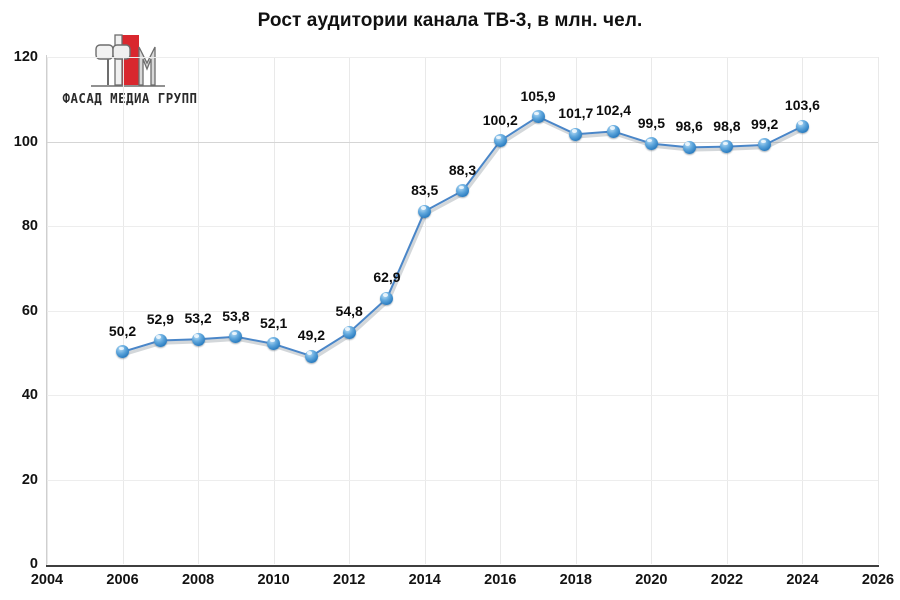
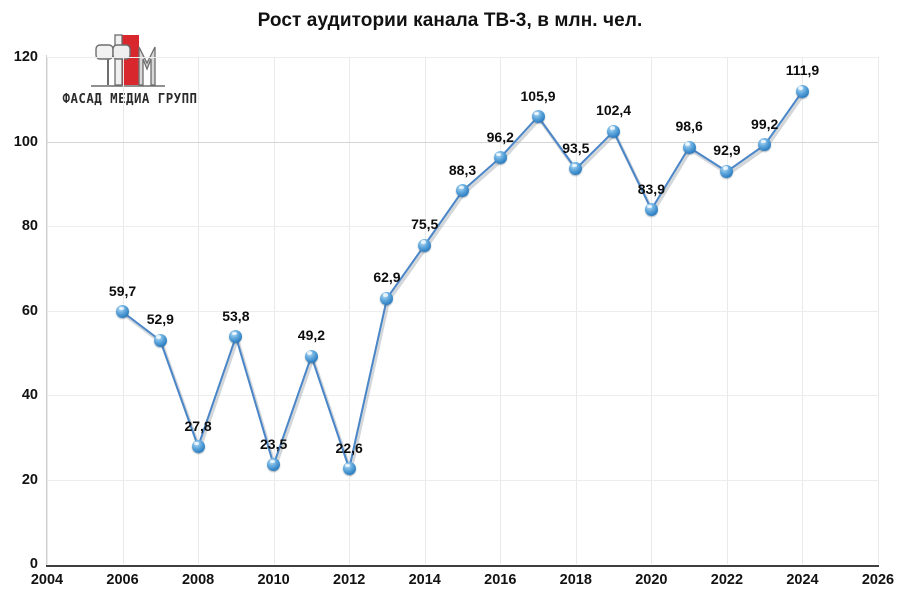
2006: 50,2 -> 59,7
2008: 53,2 -> 27,8
2010: 52,1 -> 23,5
2012: 54,8 -> 22,6
2014: 83,5 -> 75,5
2016: 100,2 -> 96,2
2018: 101,7 -> 93,5
2020: 99,5 -> 83,9
2022: 98,8 -> 92,9
2024: 103,6 -> 111,9
